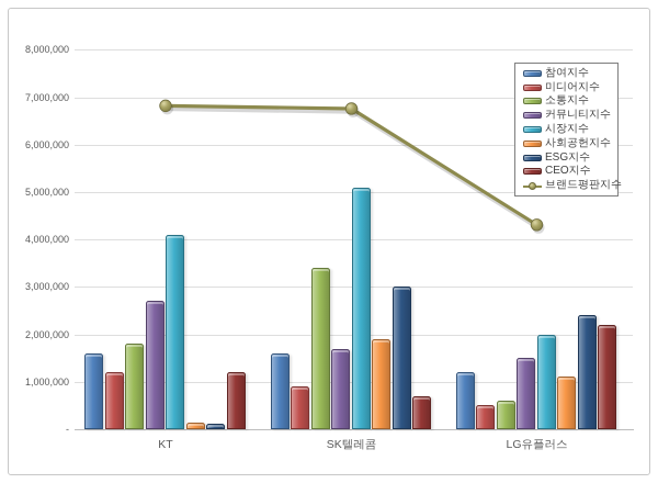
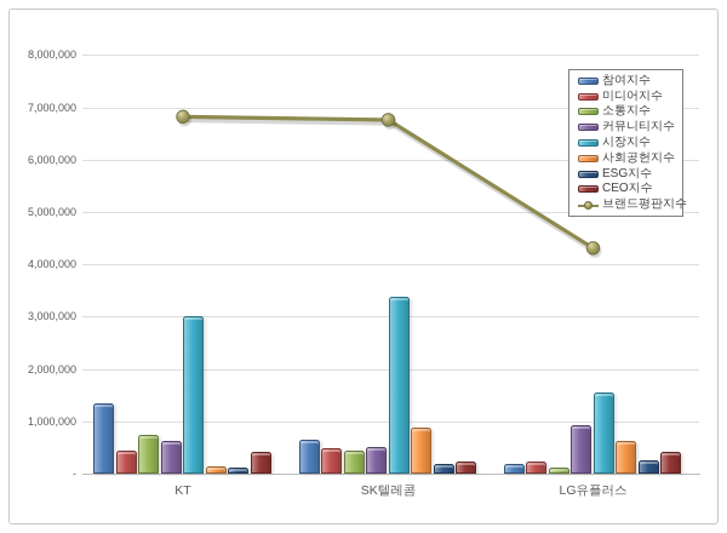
참여지수/KT: 1600000 -> 1400000
미디어지수/KT: 1200000 -> 400000
소통지수/KT: 1800000 -> 800000
커뮤니티지수/KT: 2700000 -> 600000
시장지수/KT: 4100000 -> 3000000
CEO지수/KT: 1200000 -> 400000
참여지수/SK텔레콤: 1600000 -> 600000
미디어지수/SK텔레콤: 900000 -> 500000
소통지수/SK텔레콤: 3400000 -> 400000
커뮤니티지수/SK텔레콤: 1700000 -> 500000
시장지수/SK텔레콤: 5100000 -> 3400000
사회공헌지수/SK텔레콤: 1900000 -> 900000
ESG지수/SK텔레콤: 3000000 -> 200000
CEO지수/SK텔레콤: 700000 -> 200000
참여지수/LG유플러스: 1200000 -> 200000
미디어지수/LG유플러스: 500000 -> 200000
소통지수/LG유플러스: 600000 -> 100000
커뮤니티지수/LG유플러스: 1500000 -> 900000
시장지수/LG유플러스: 2000000 -> 1600000
사회공헌지수/LG유플러스: 1100000 -> 600000
ESG지수/LG유플러스: 2400000 -> 200000
CEO지수/LG유플러스: 2200000 -> 400000
